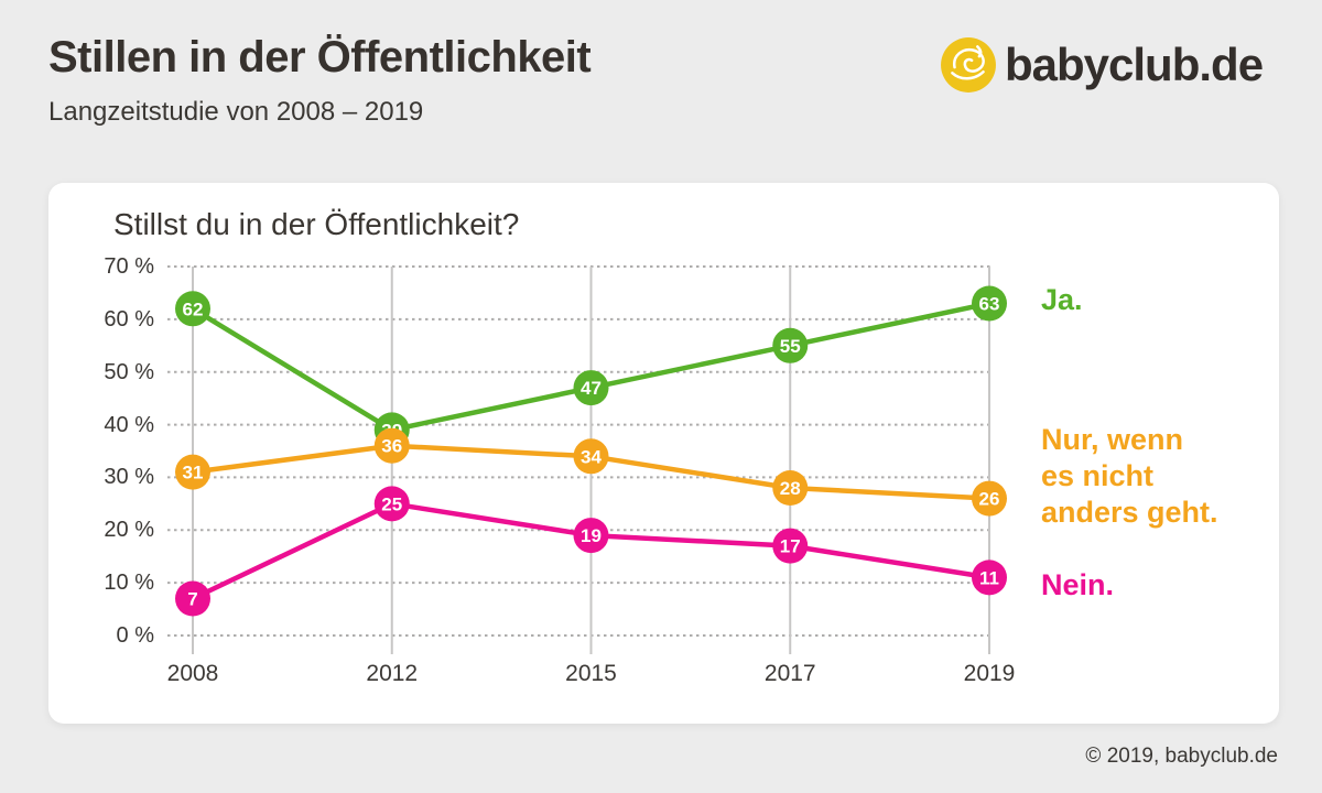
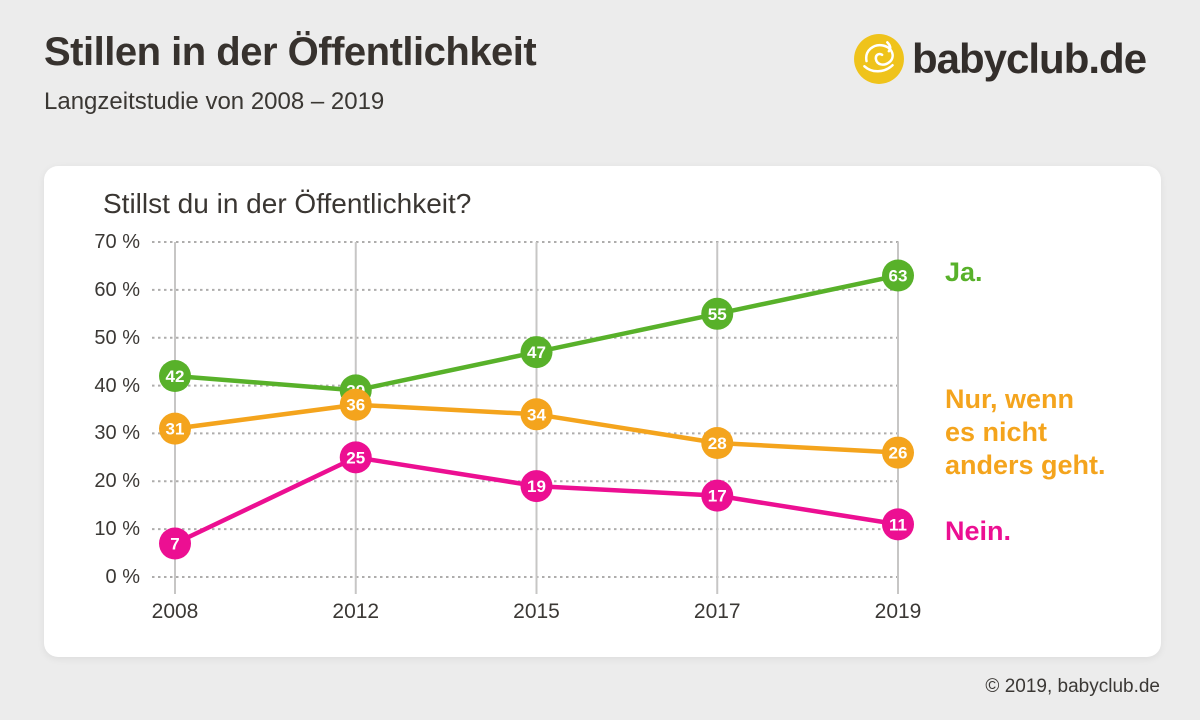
Ja./2008: 62 -> 42
